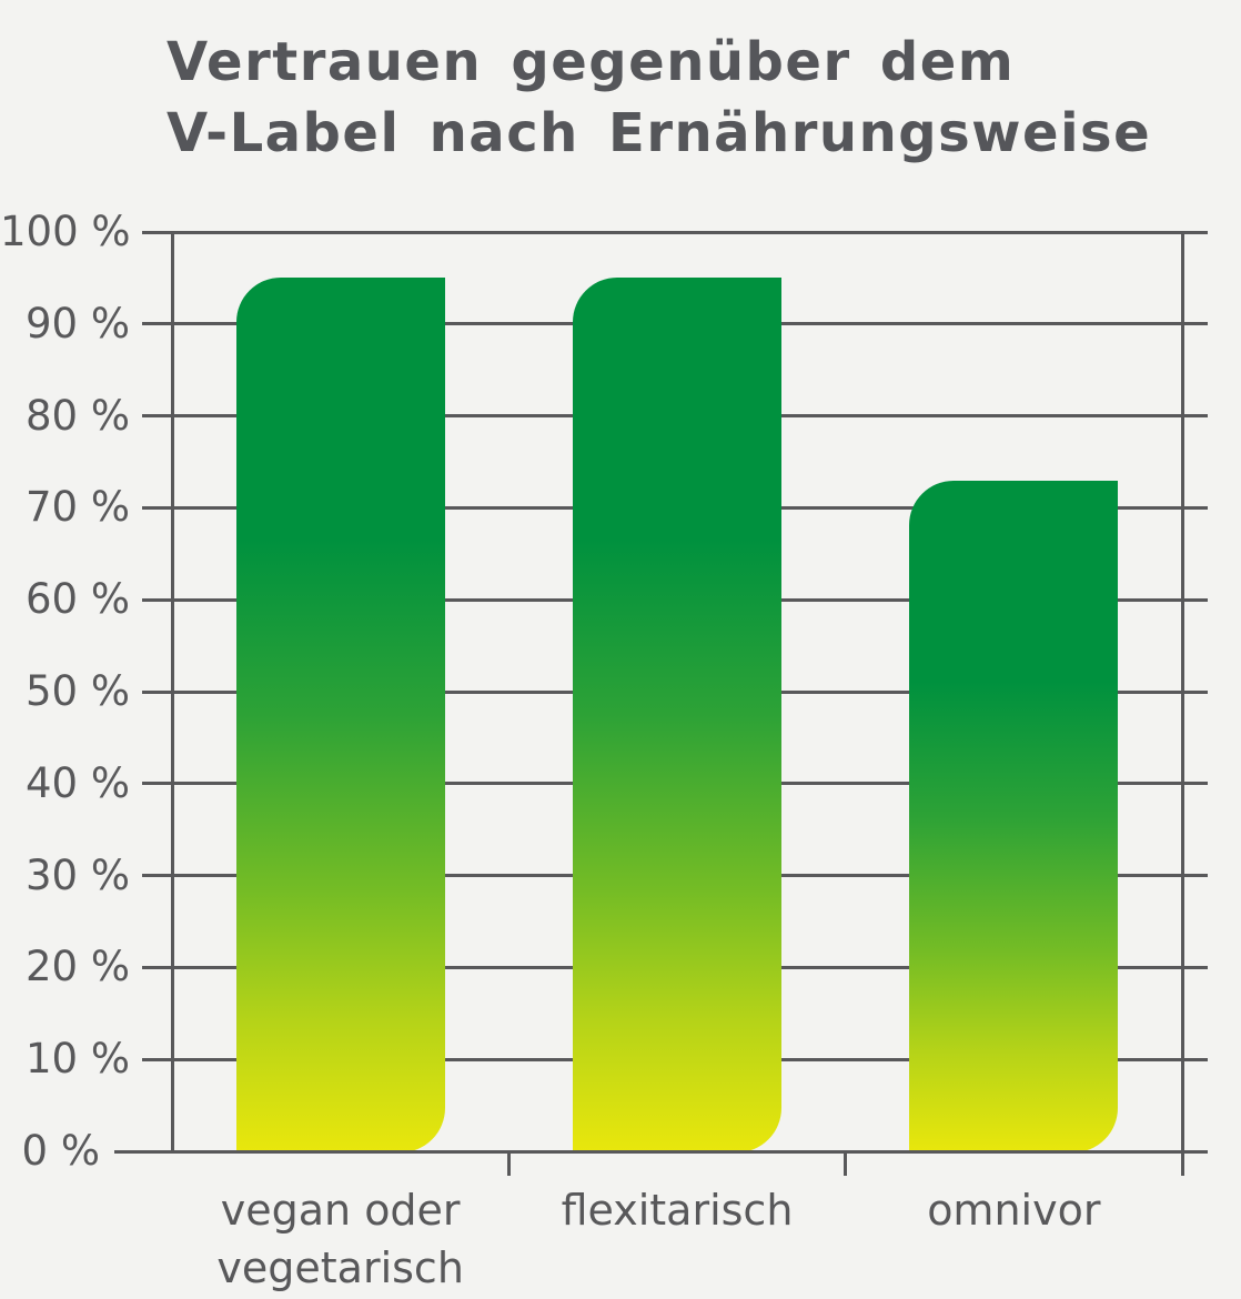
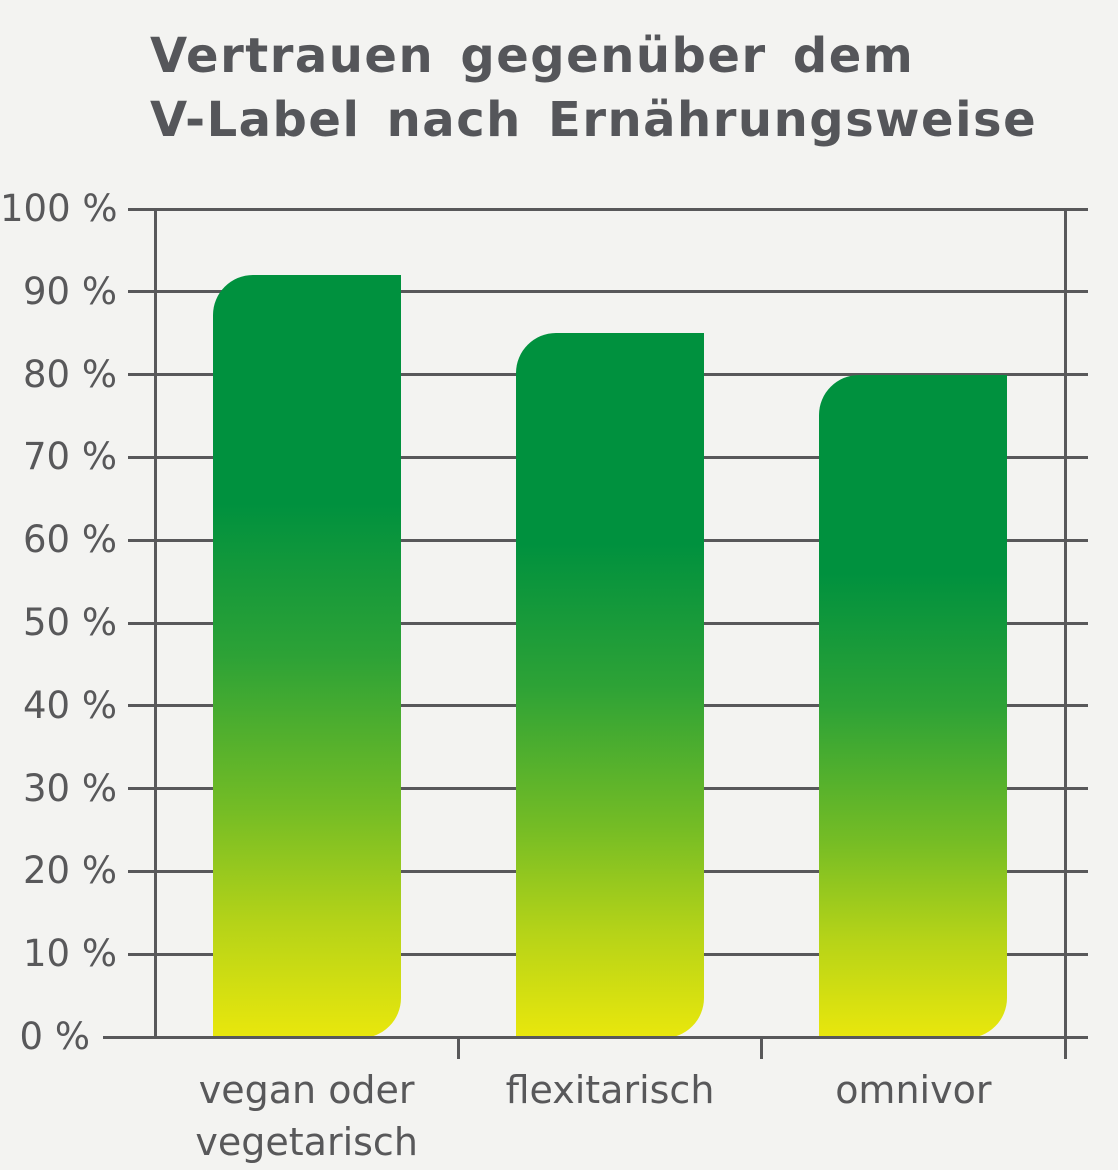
vegan oder vegetarisch: 95% -> 92%
flexitarisch: 95% -> 85%
omnivor: 73% -> 80%
